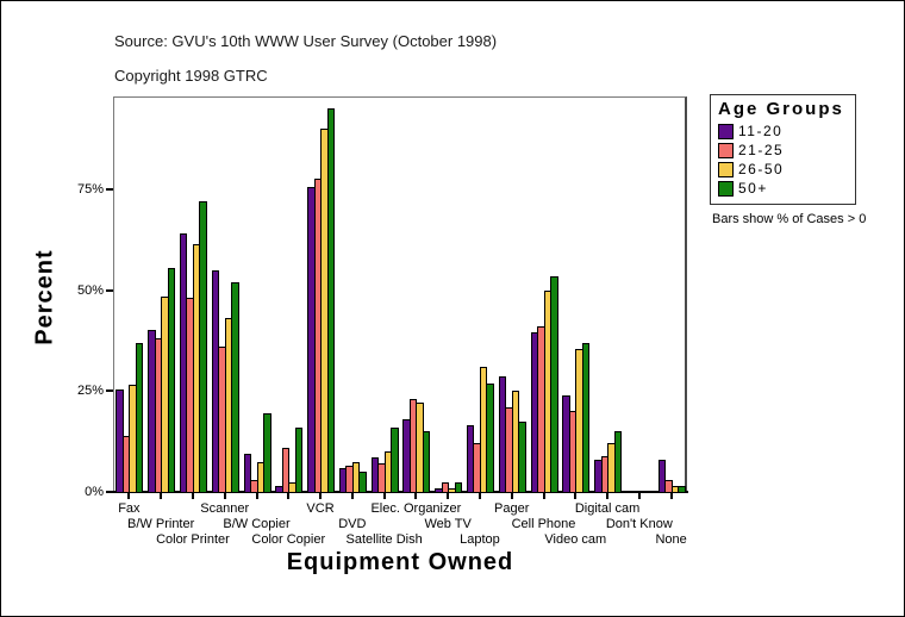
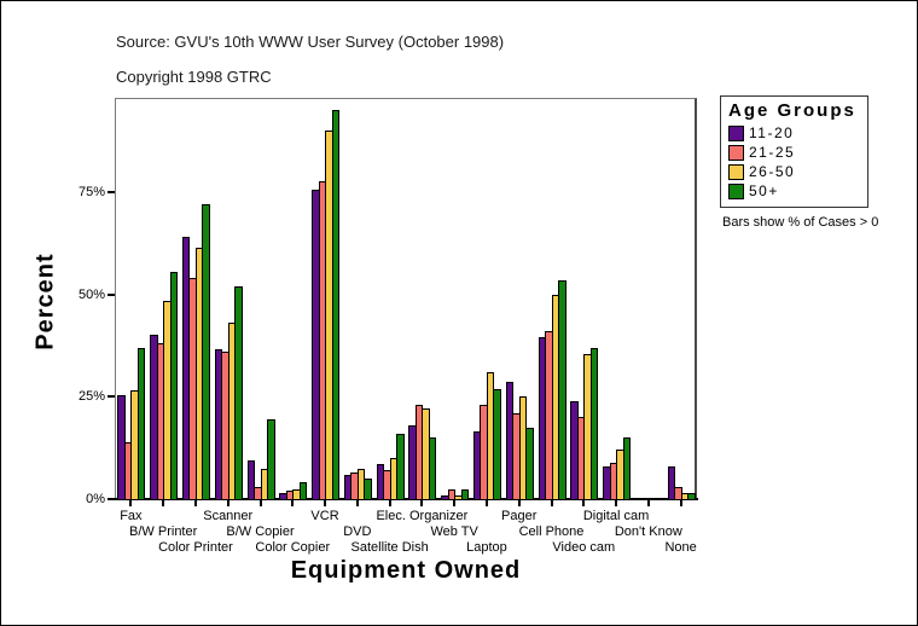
21-25/Color Printer: 48% -> 54%
11-20/Scanner: 55% -> 36%
21-25/Color Copier: 11% -> 2%
50+/Color Copier: 16% -> 4%
21-25/Laptop: 12% -> 23%
